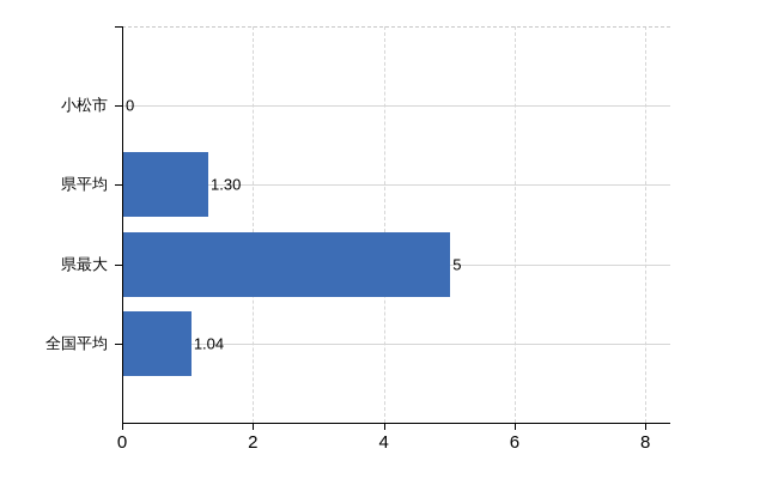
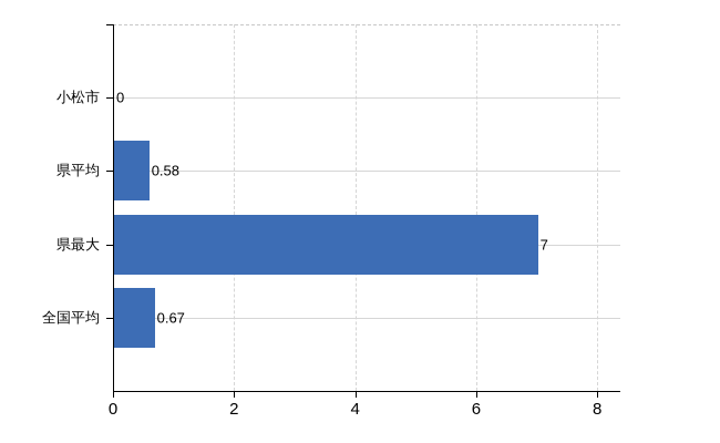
県平均: 1.30 -> 0.58
県最大: 5 -> 7
全国平均: 1.04 -> 0.67
